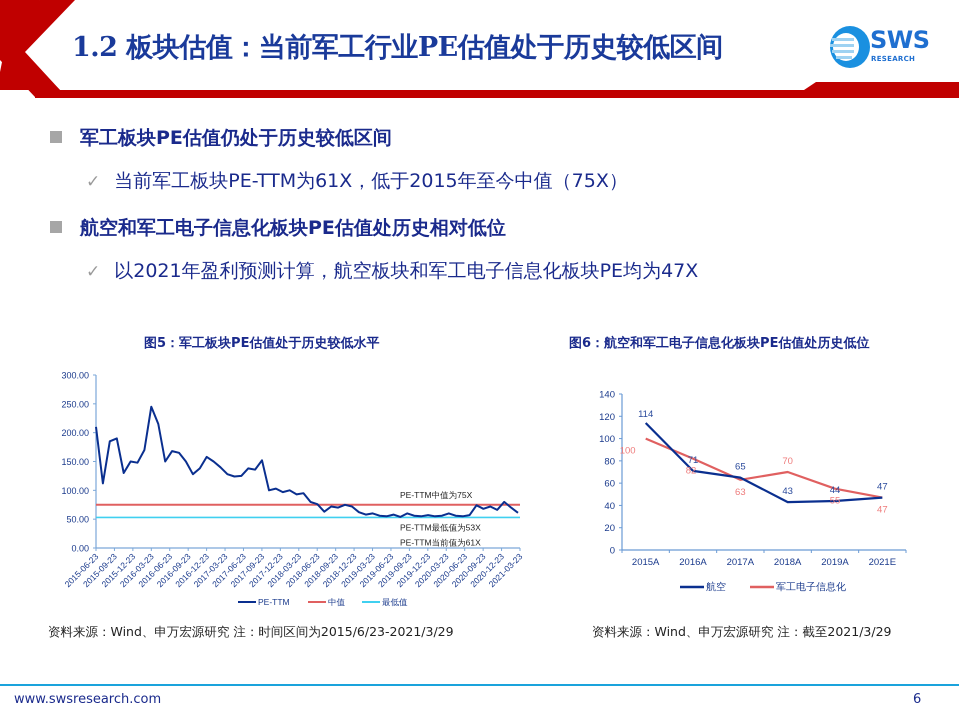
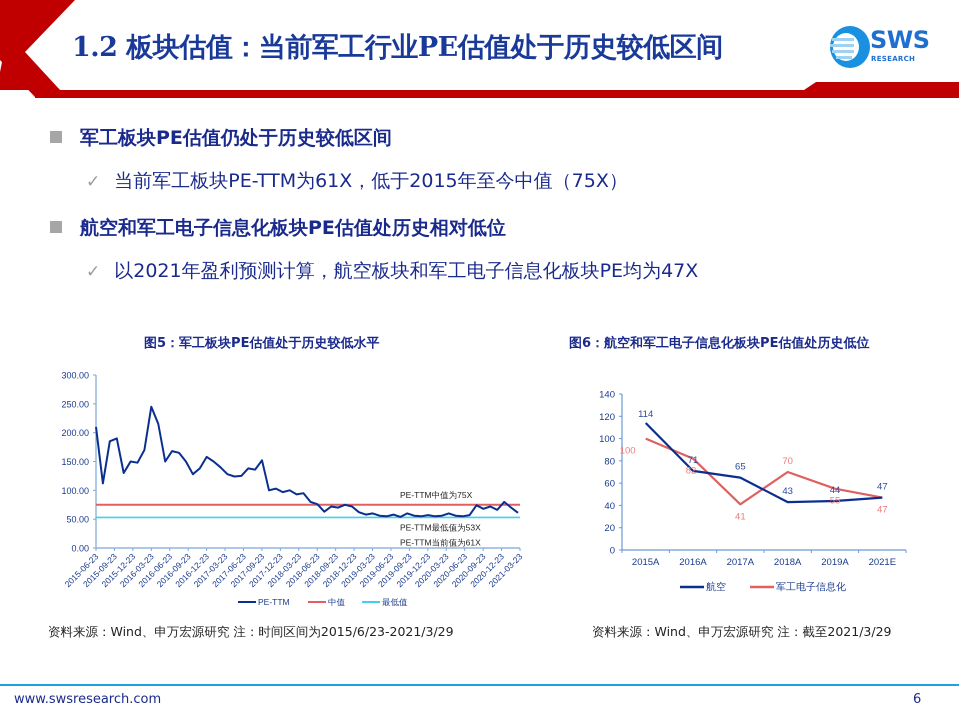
图6：航空和军工电子信息化板块PE估值处历史低位/军工电子信息化/2017A: 63 -> 41
